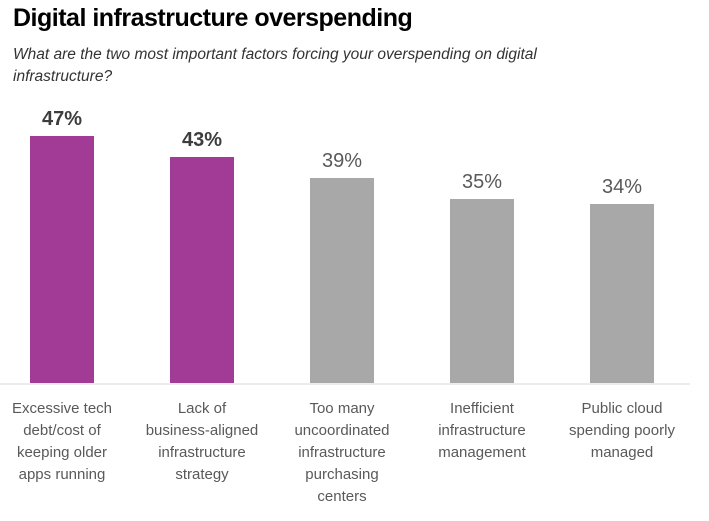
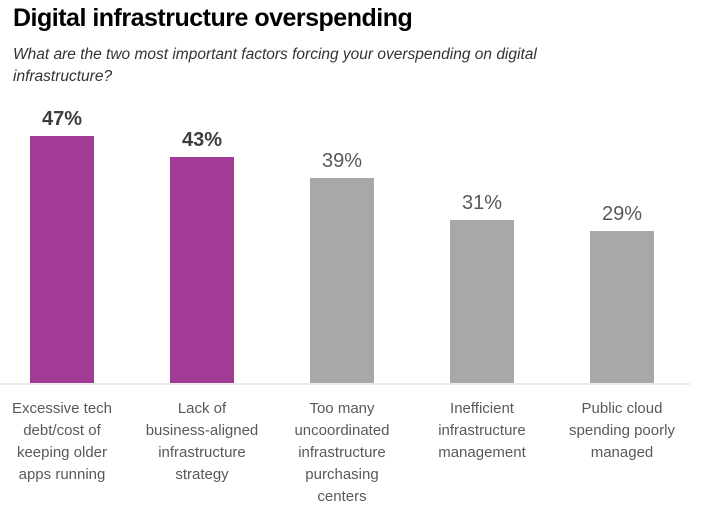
Inefficient infrastructure management: 35% -> 31%
Public cloud spending poorly managed: 34% -> 29%
